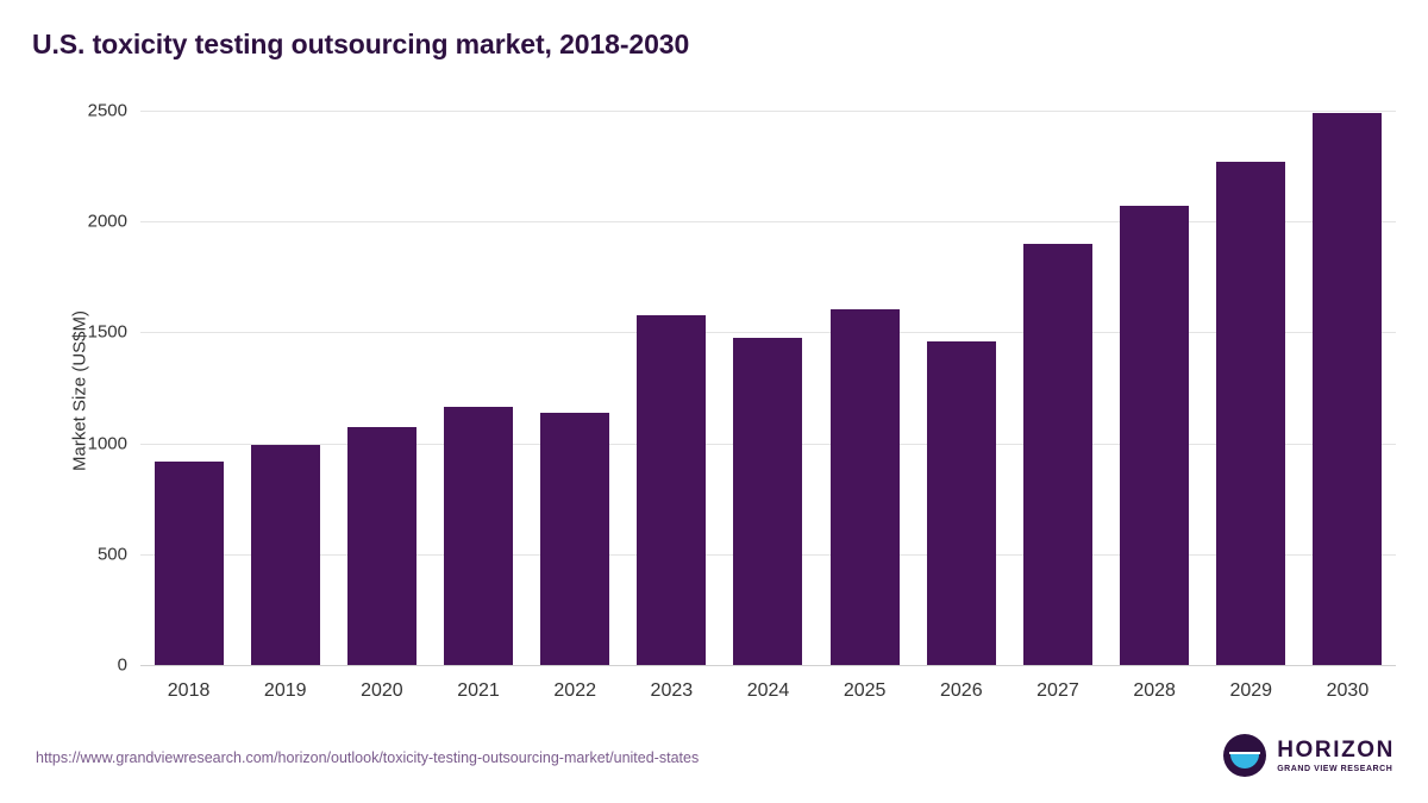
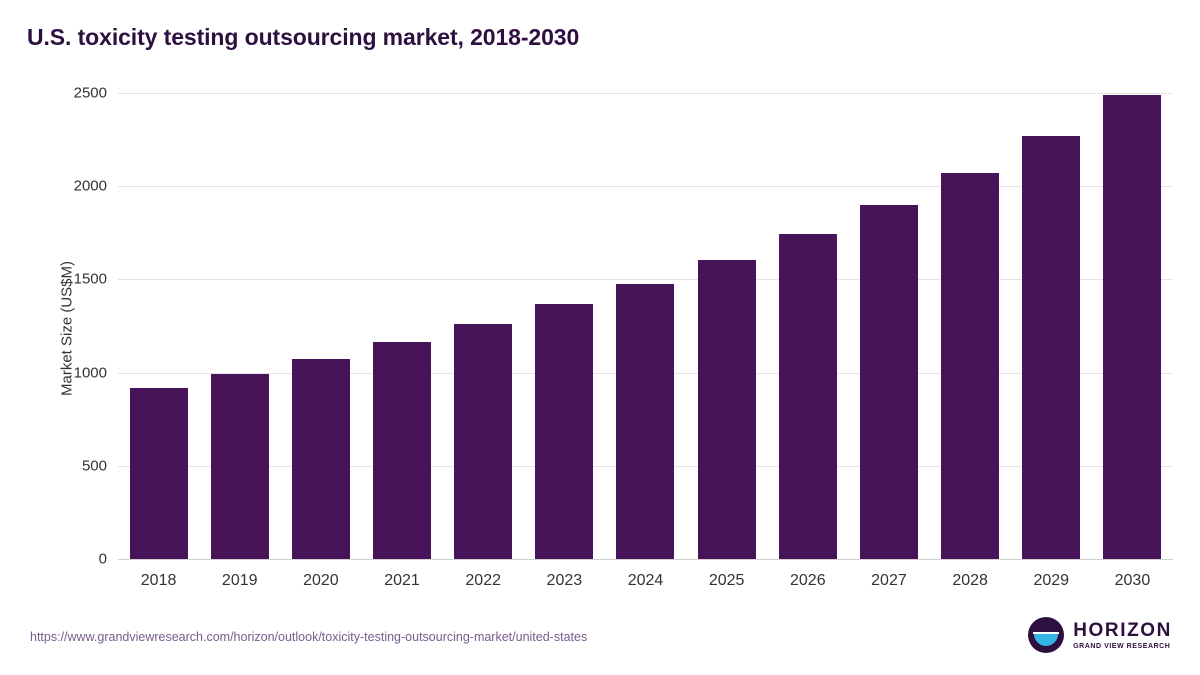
2022: 1140 -> 1260
2023: 1580 -> 1370
2026: 1460 -> 1740
